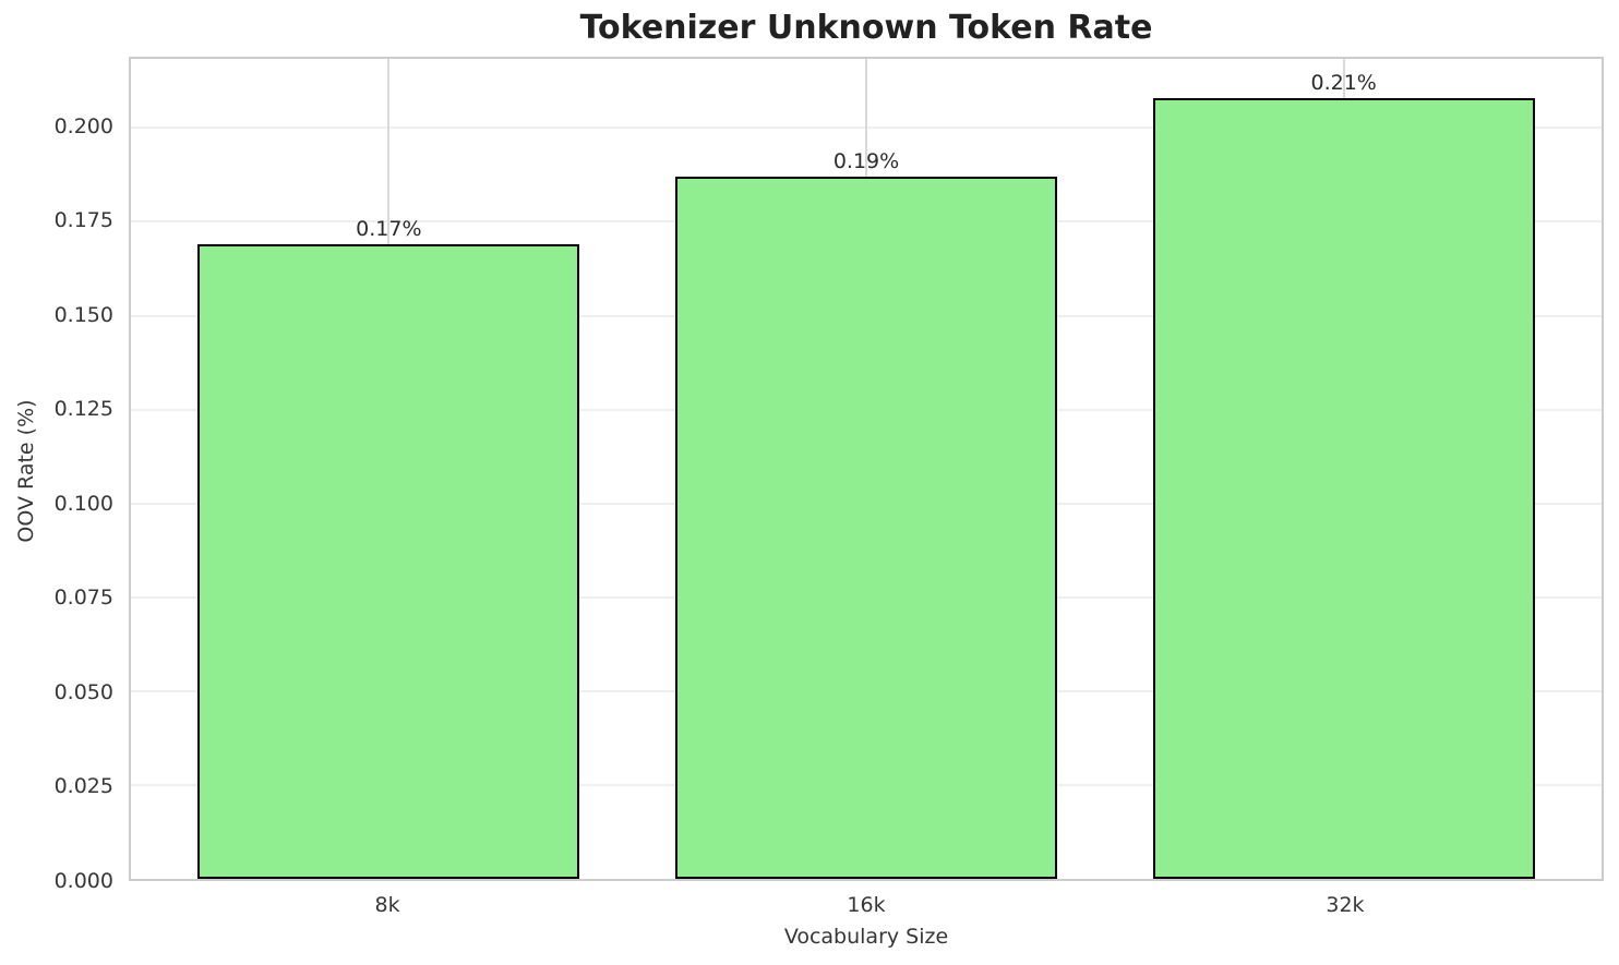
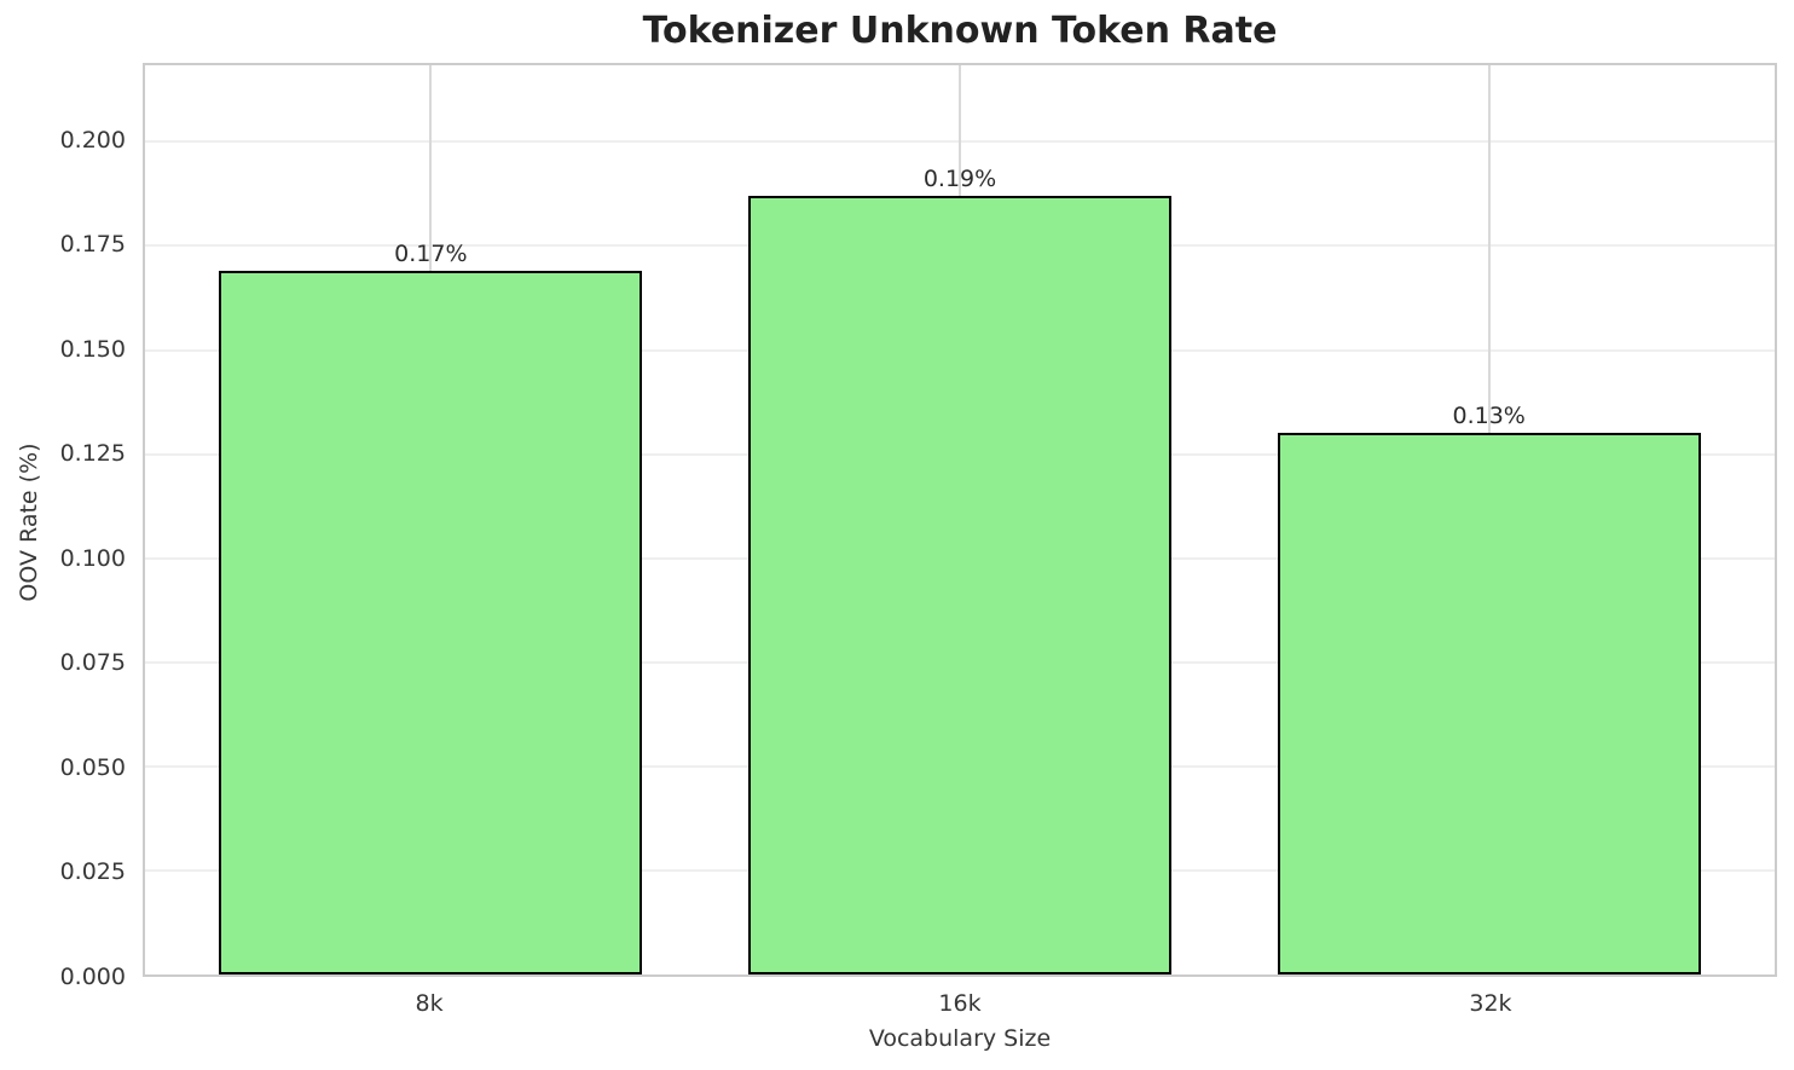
32k: 0.21% -> 0.13%
